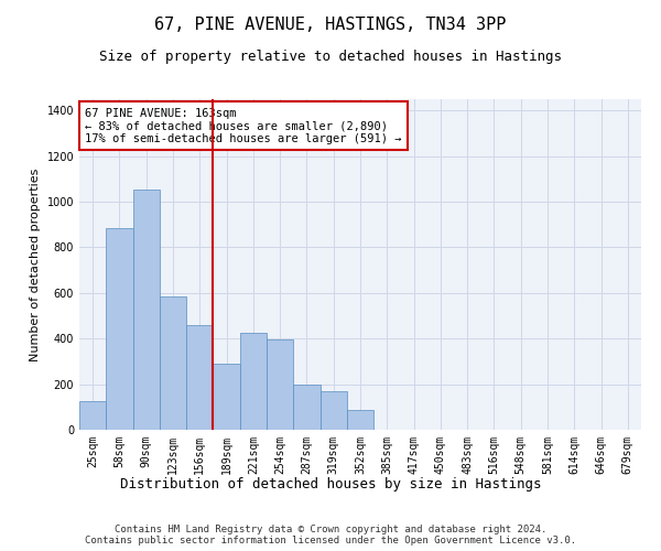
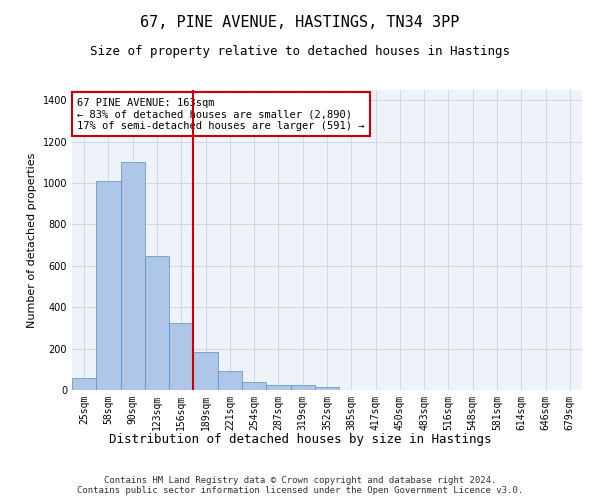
25sqm: 125 -> 60
58sqm: 885 -> 1010
90sqm: 1055 -> 1100
123sqm: 585 -> 650
156sqm: 460 -> 325
189sqm: 290 -> 185
221sqm: 425 -> 90
254sqm: 395 -> 40
287sqm: 200 -> 25
319sqm: 170 -> 22
352sqm: 85 -> 15
